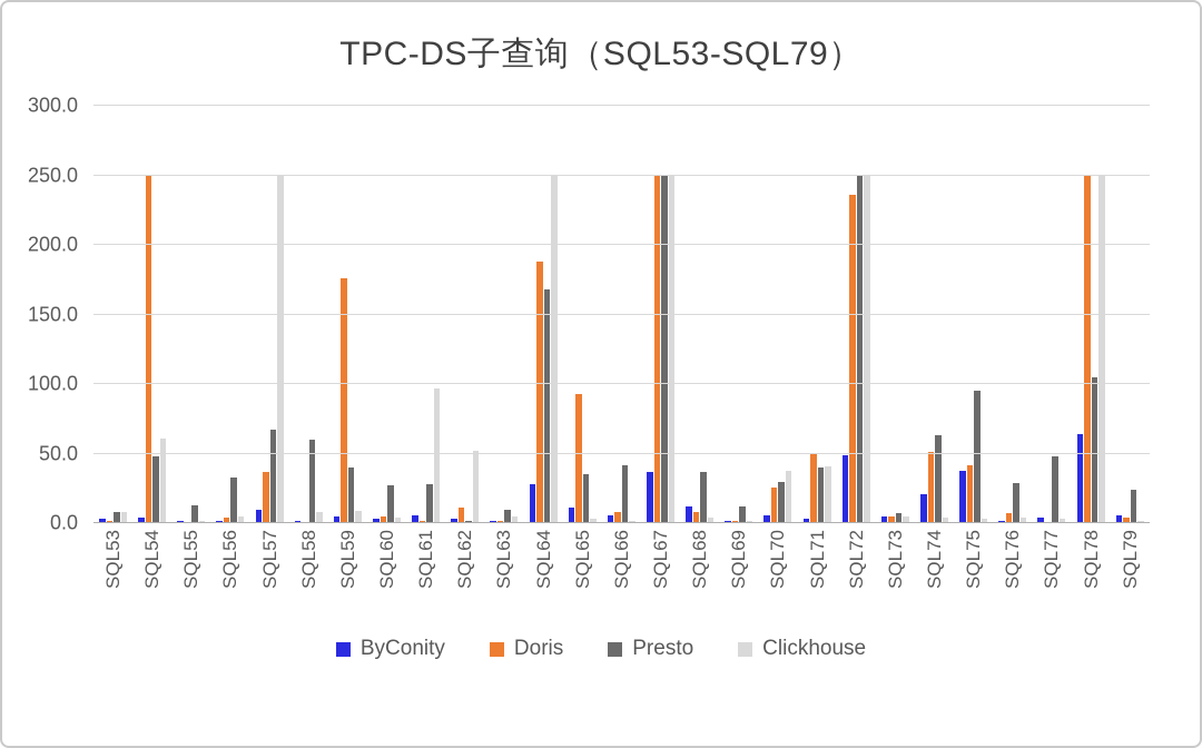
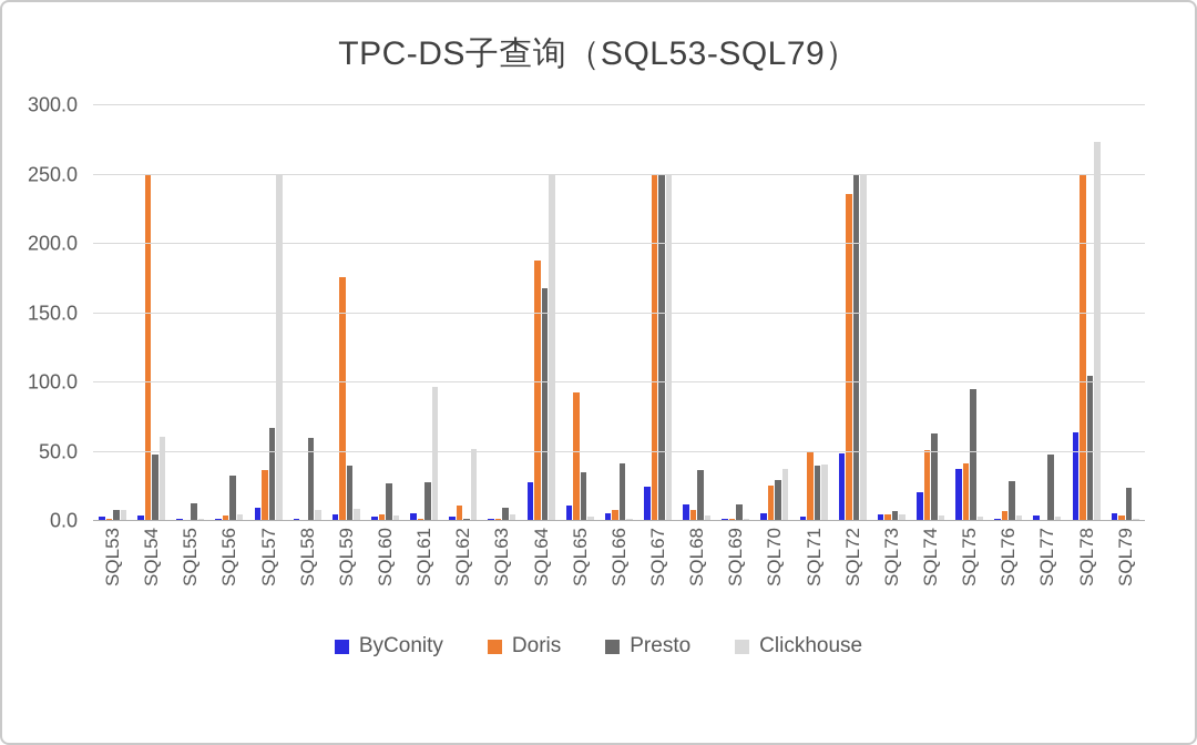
ByConity/SQL67: 37 -> 25
Clickhouse/SQL78: 250 -> 274
